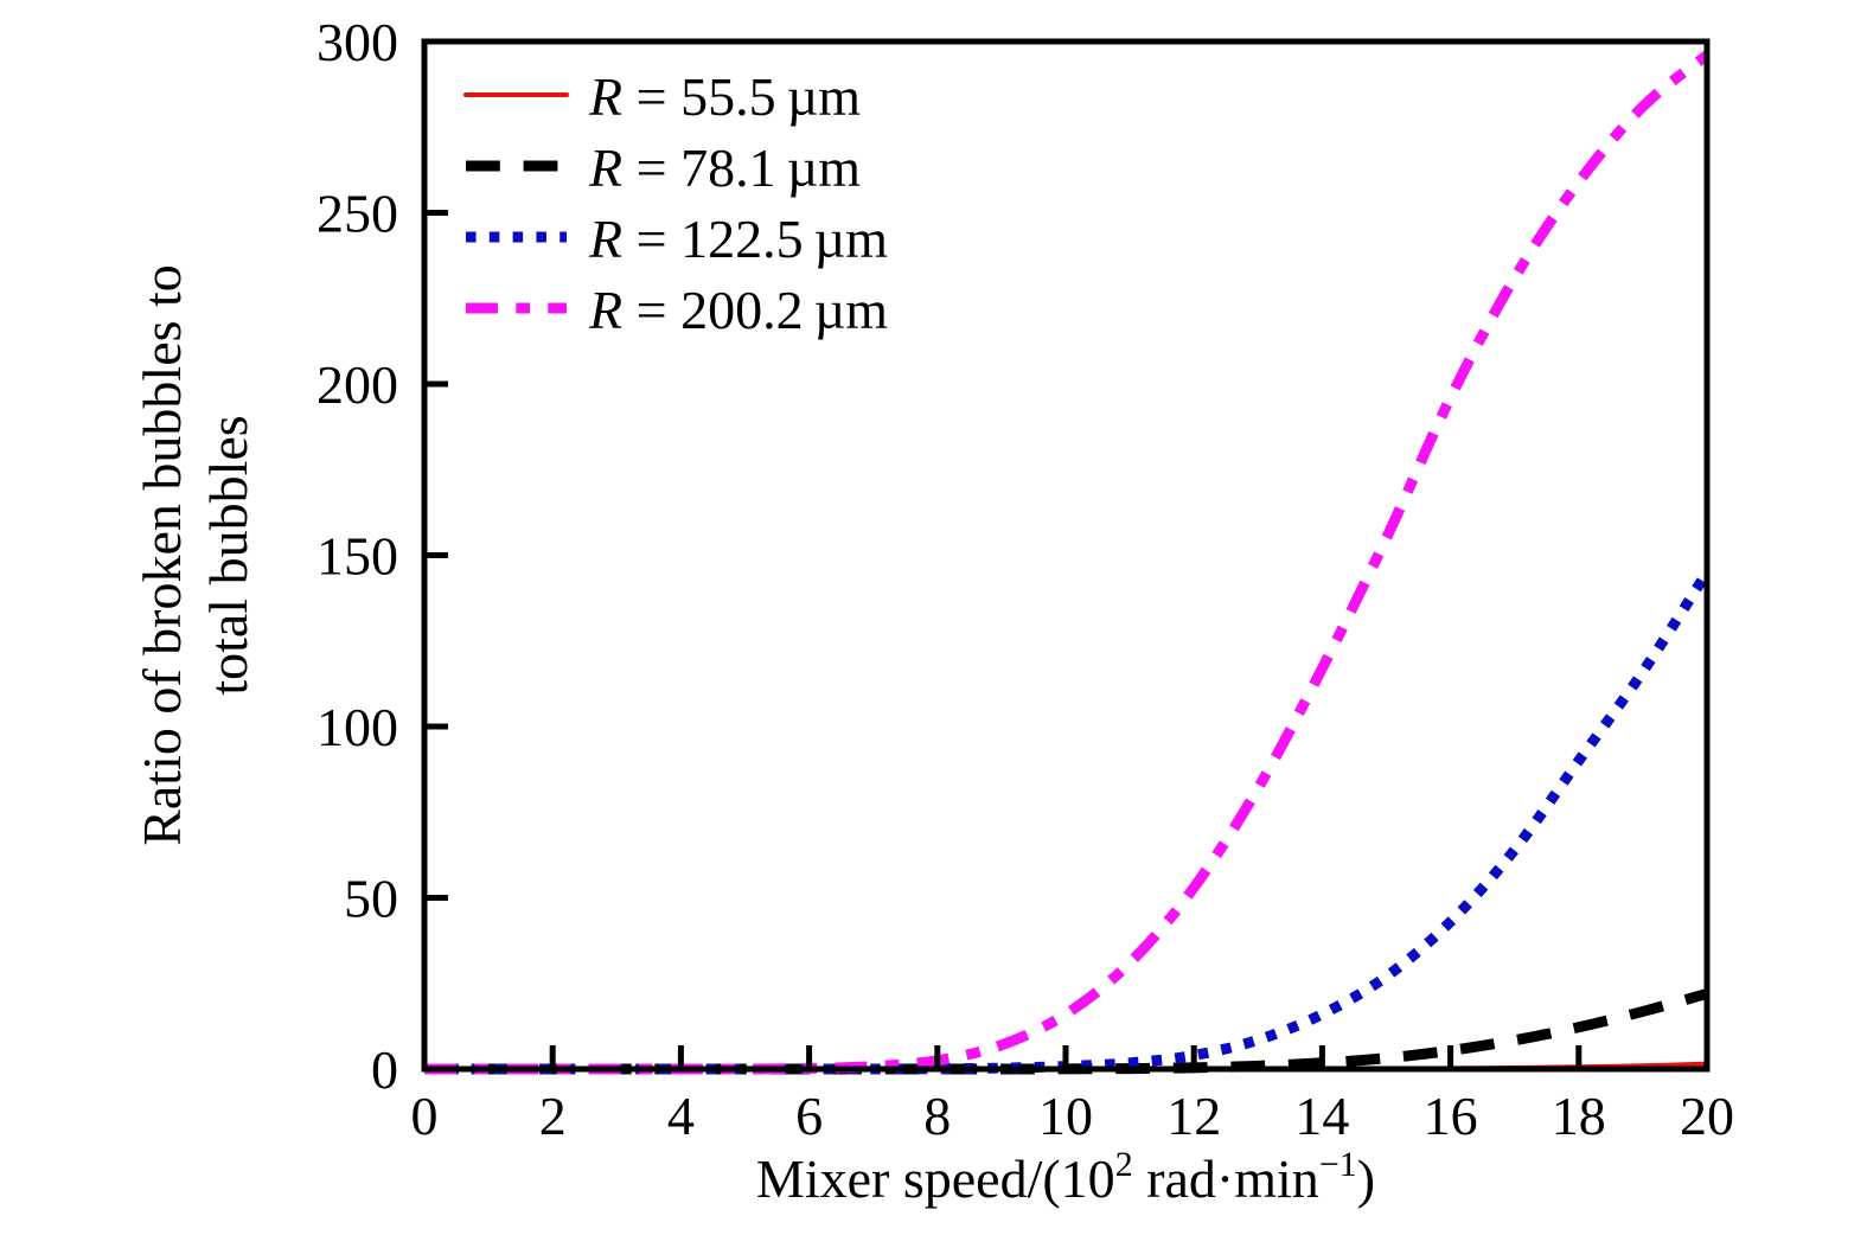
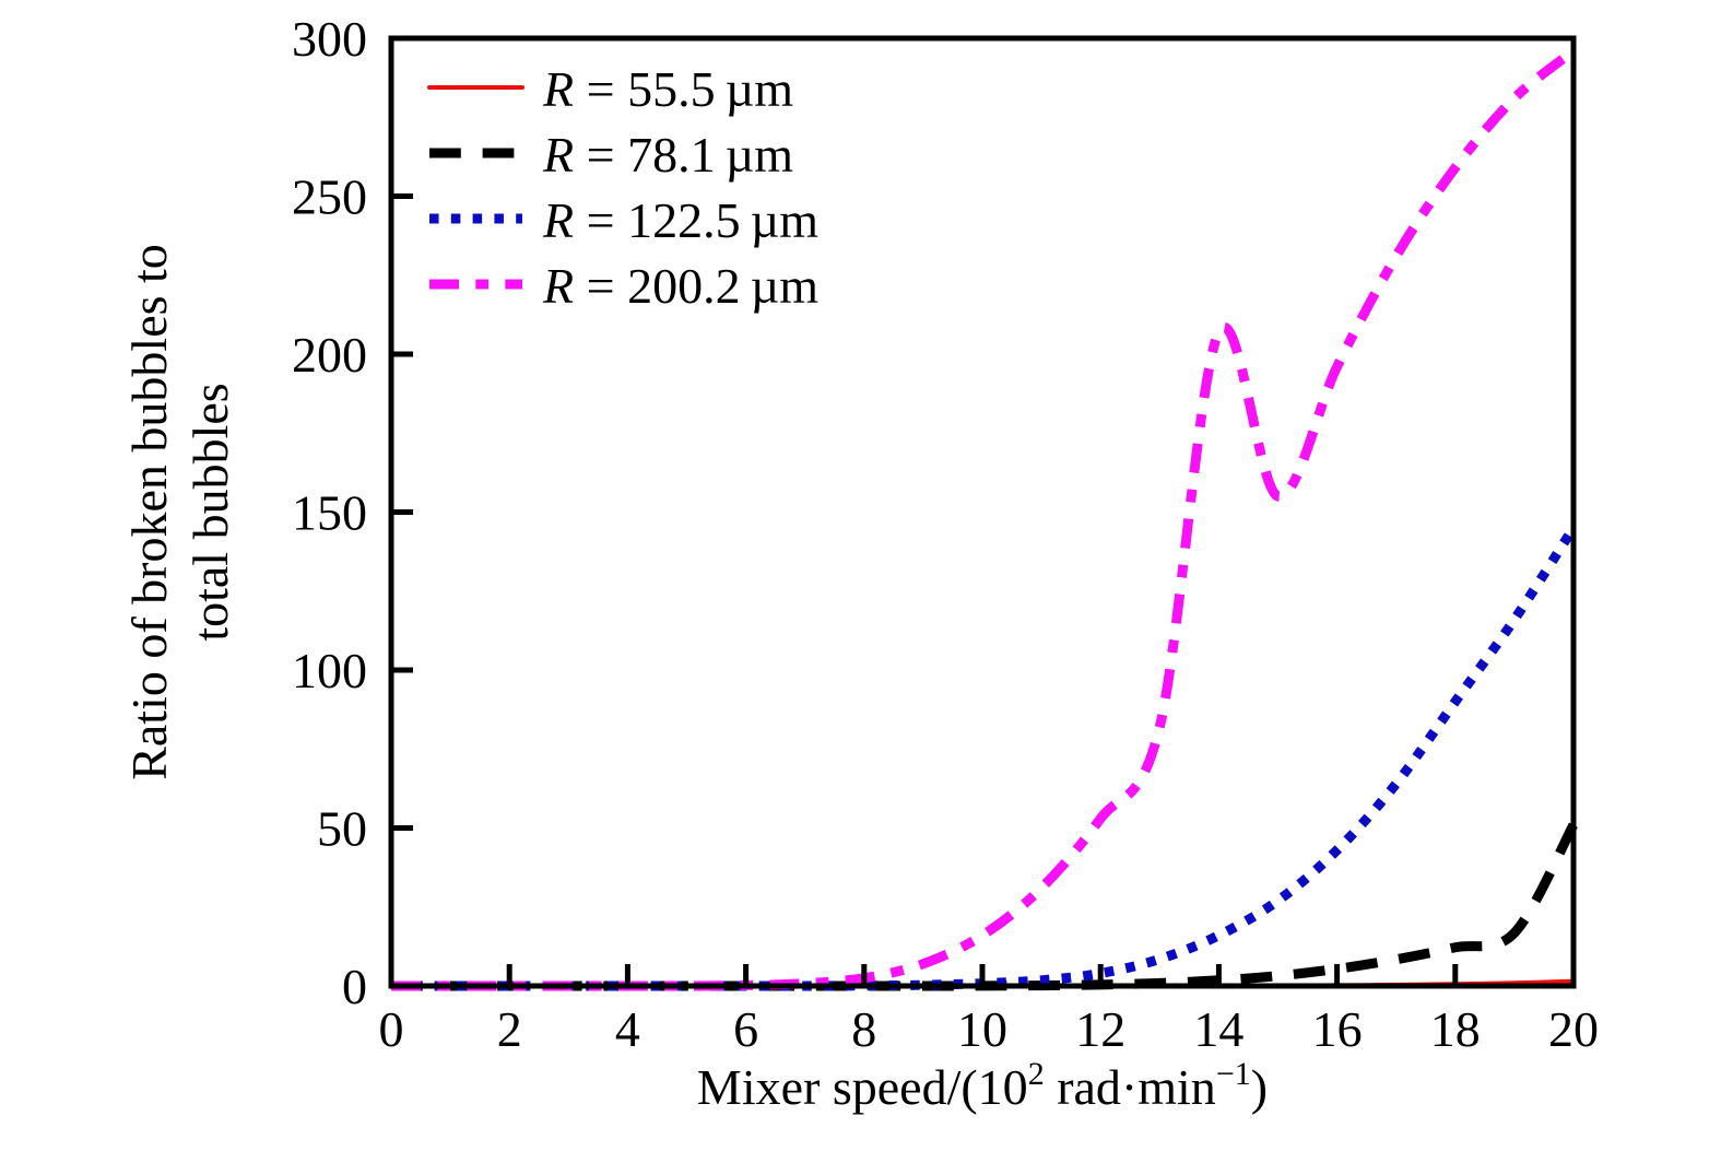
R = 200.2 µm/14: 117 -> 207
R = 78.1 µm/20: 22 -> 51
